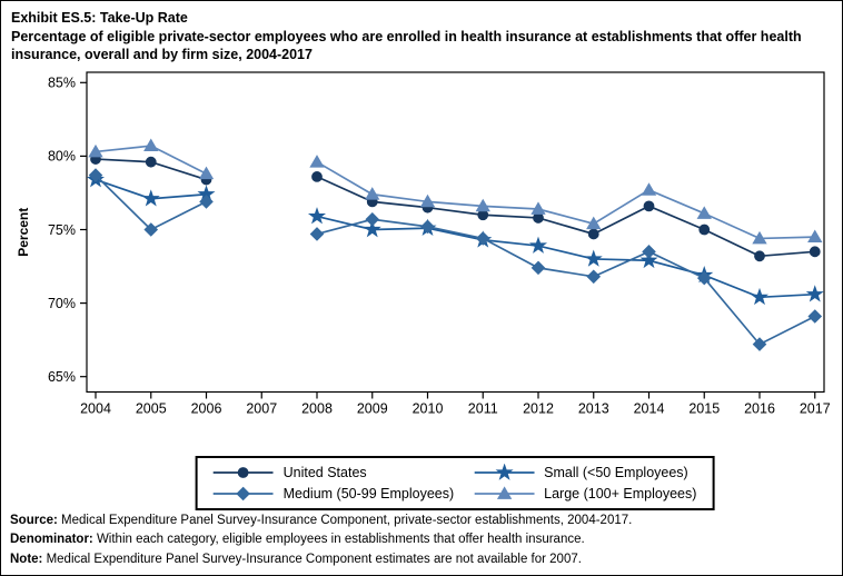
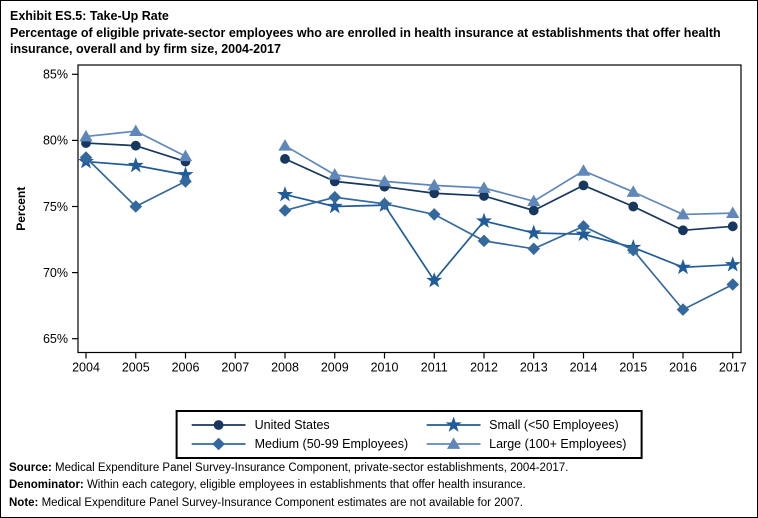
Small (<50 Employees)/2005: 77.1% -> 78.1%
Small (<50 Employees)/2011: 74.3% -> 69.4%
